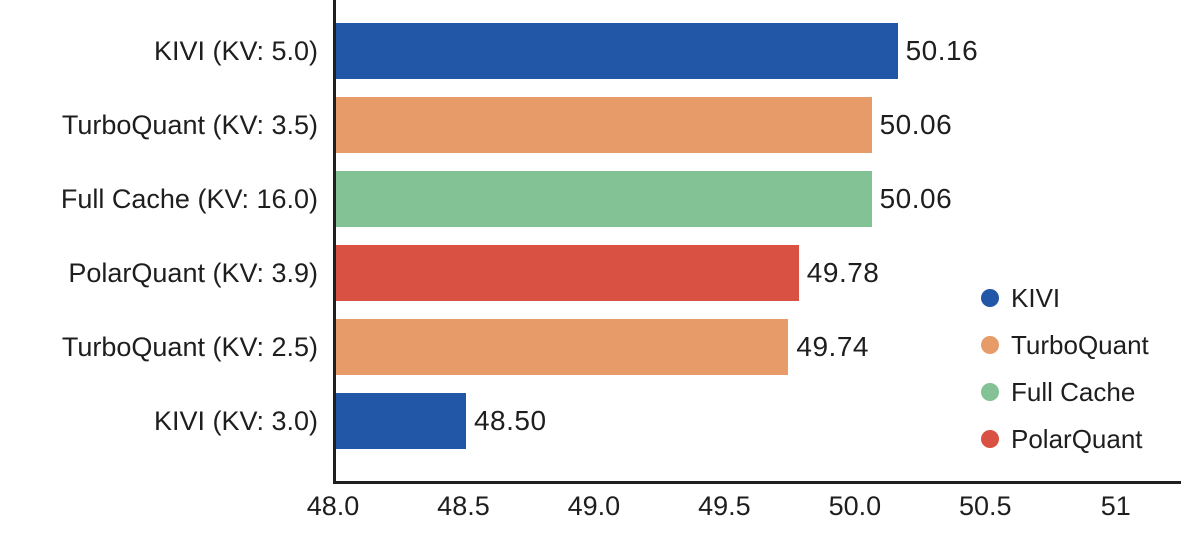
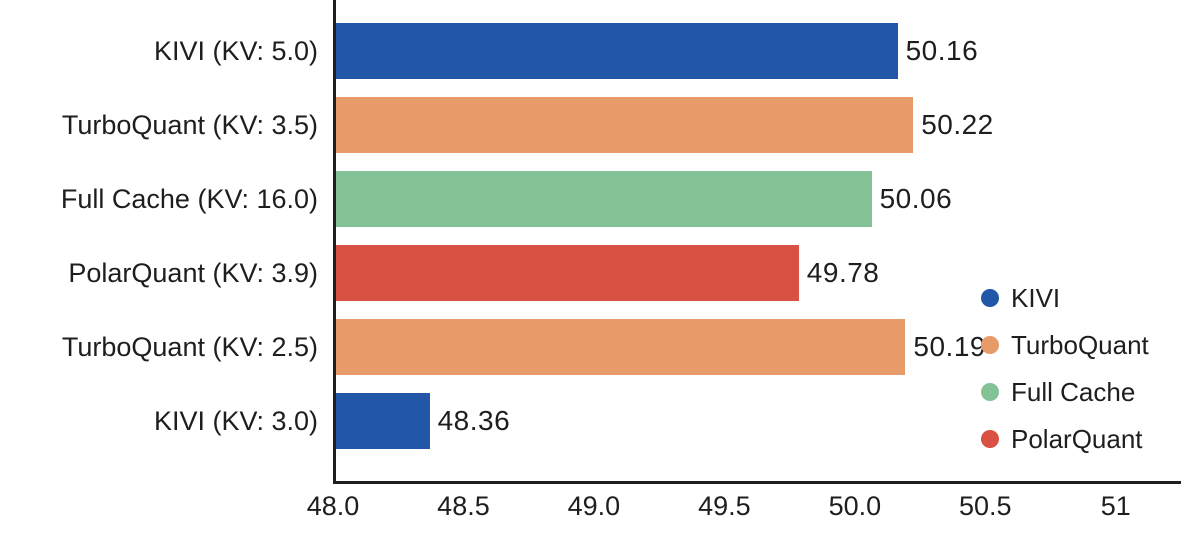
TurboQuant (KV: 3.5): 50.06 -> 50.22
TurboQuant (KV: 2.5): 49.74 -> 50.19
KIVI (KV: 3.0): 48.50 -> 48.36
